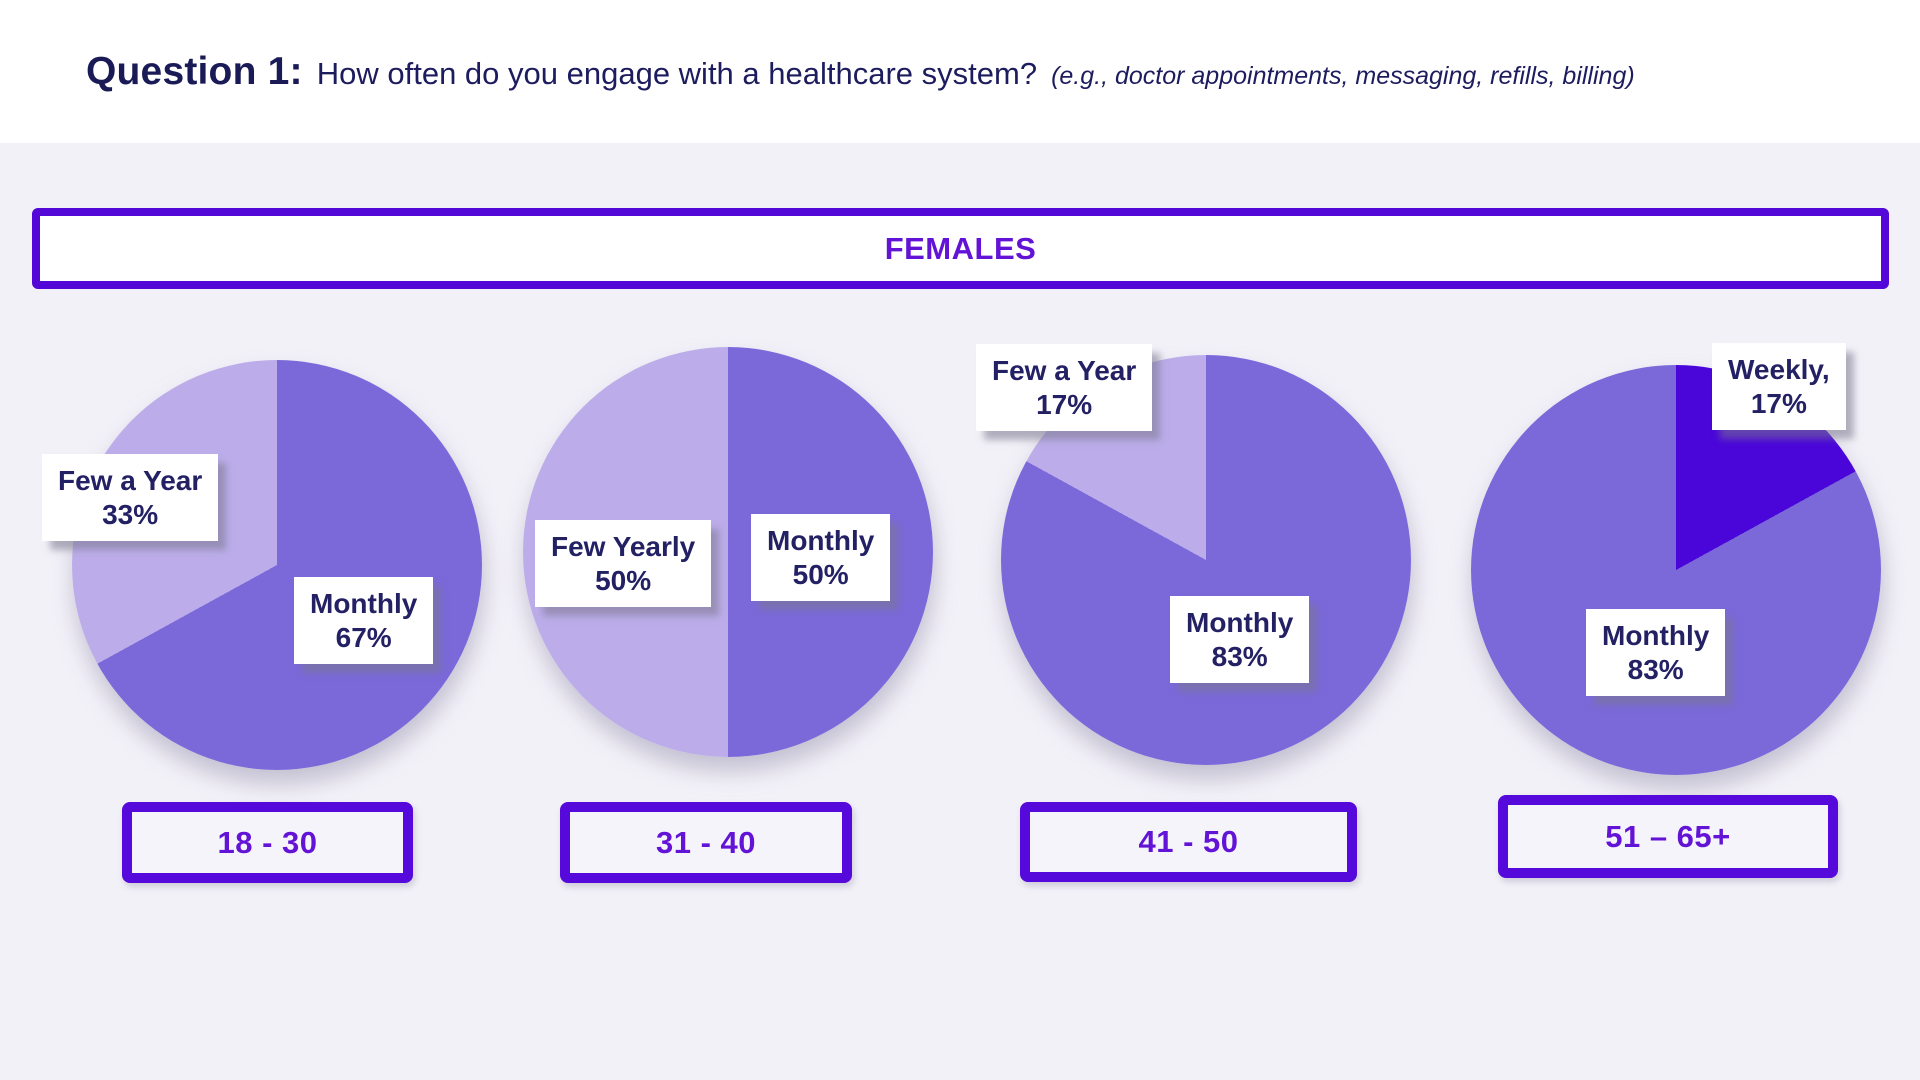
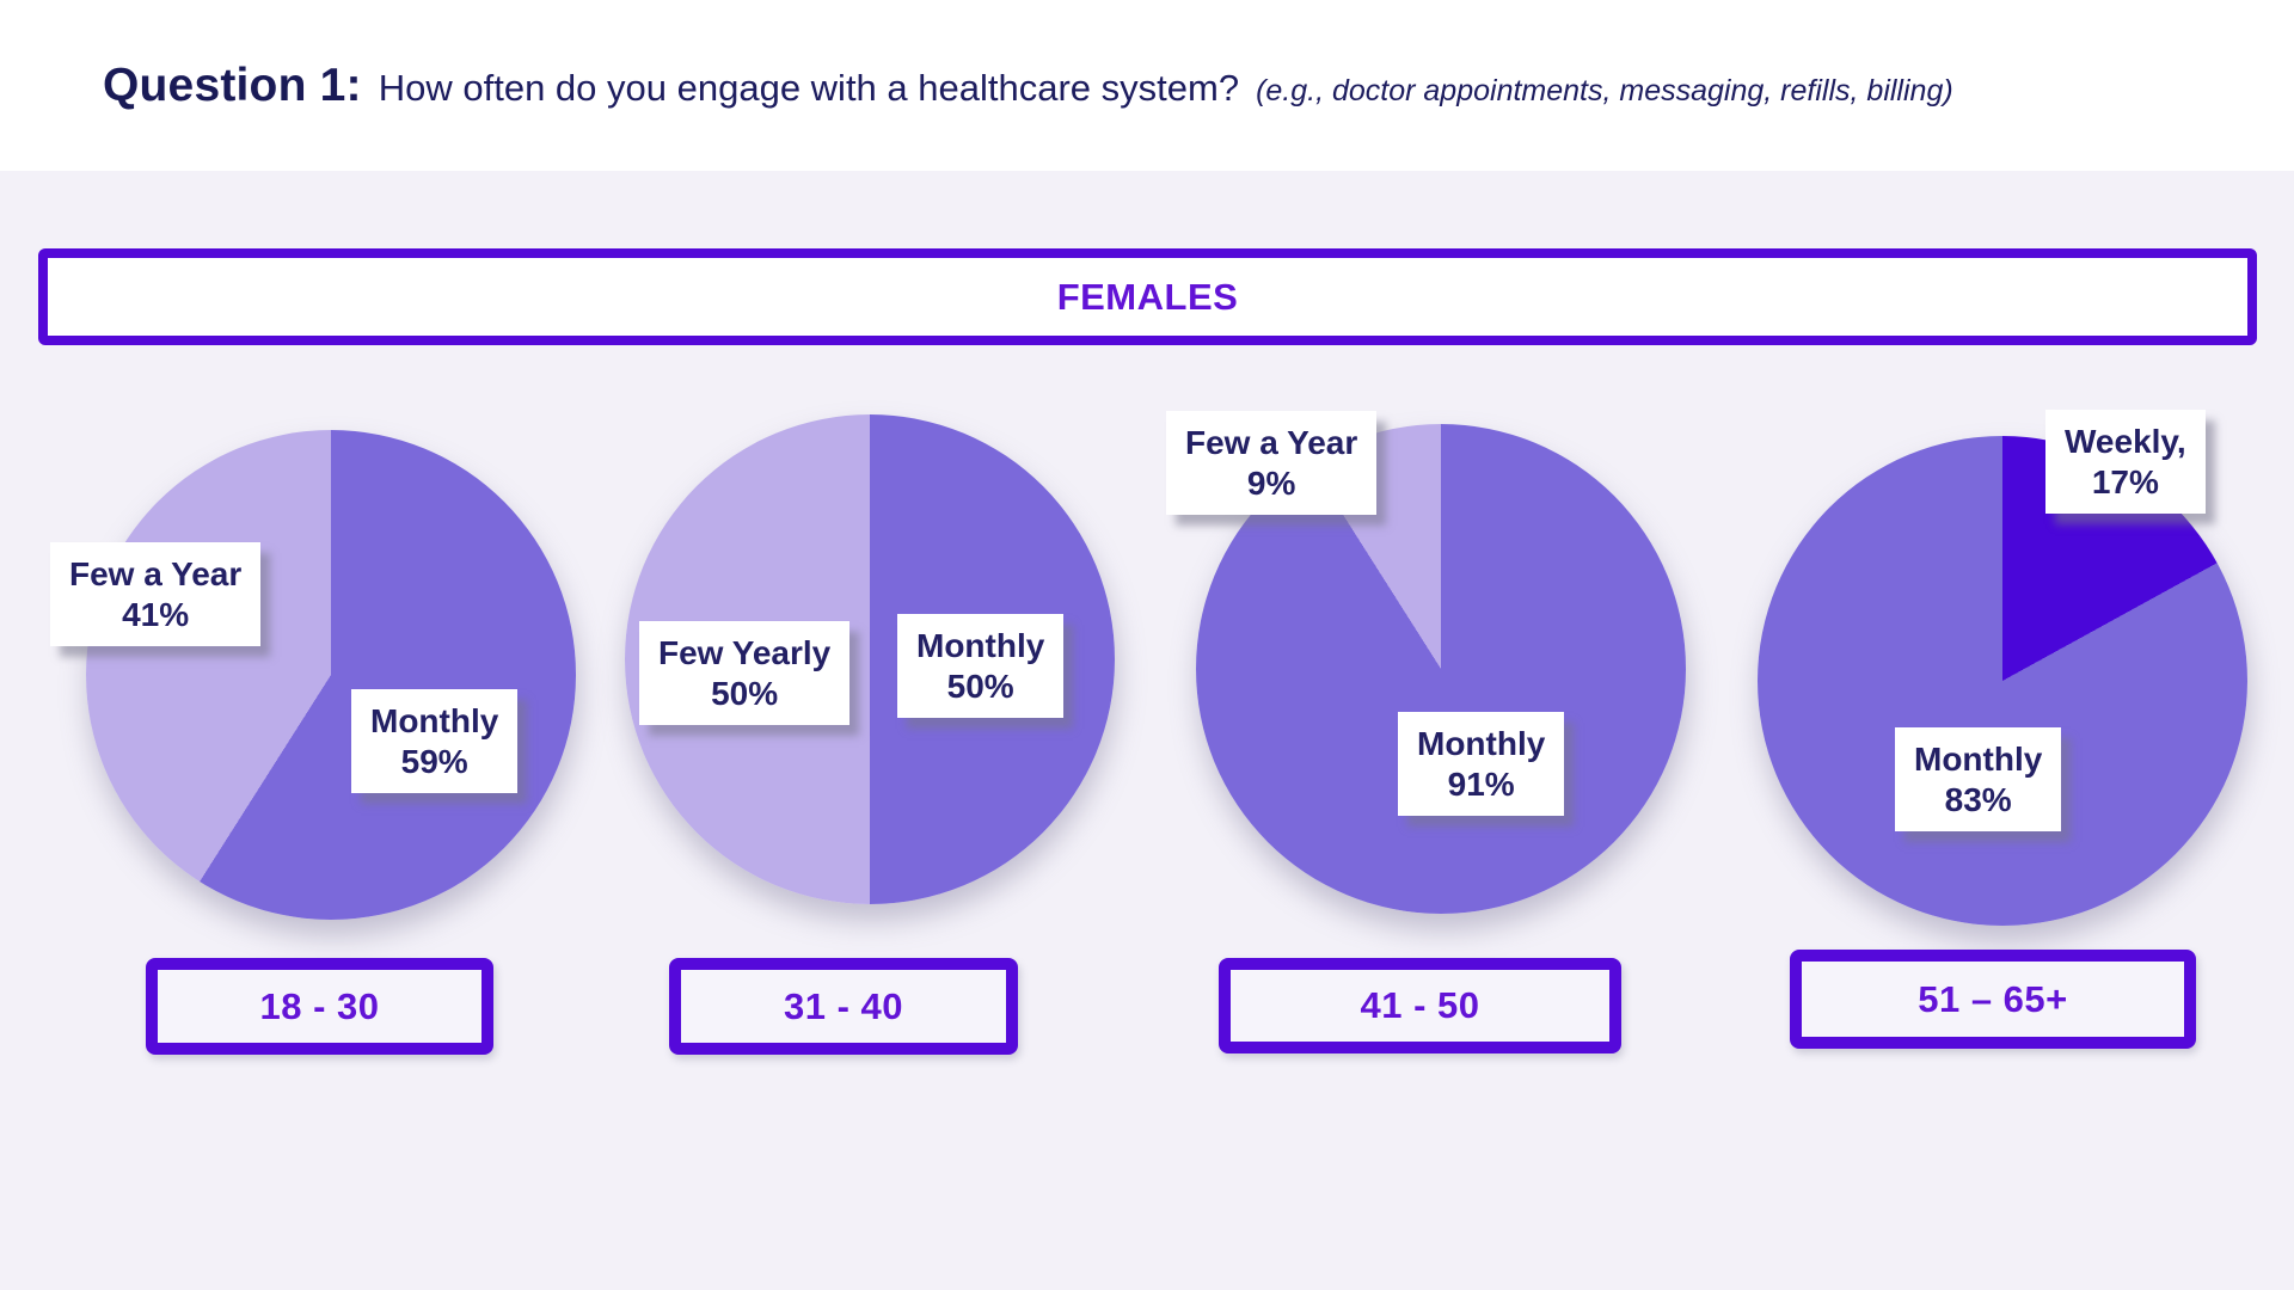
18 - 30/Monthly: 67% -> 59%
18 - 30/Few a Year: 33% -> 41%
41 - 50/Monthly: 83% -> 91%
41 - 50/Few a Year: 17% -> 9%
